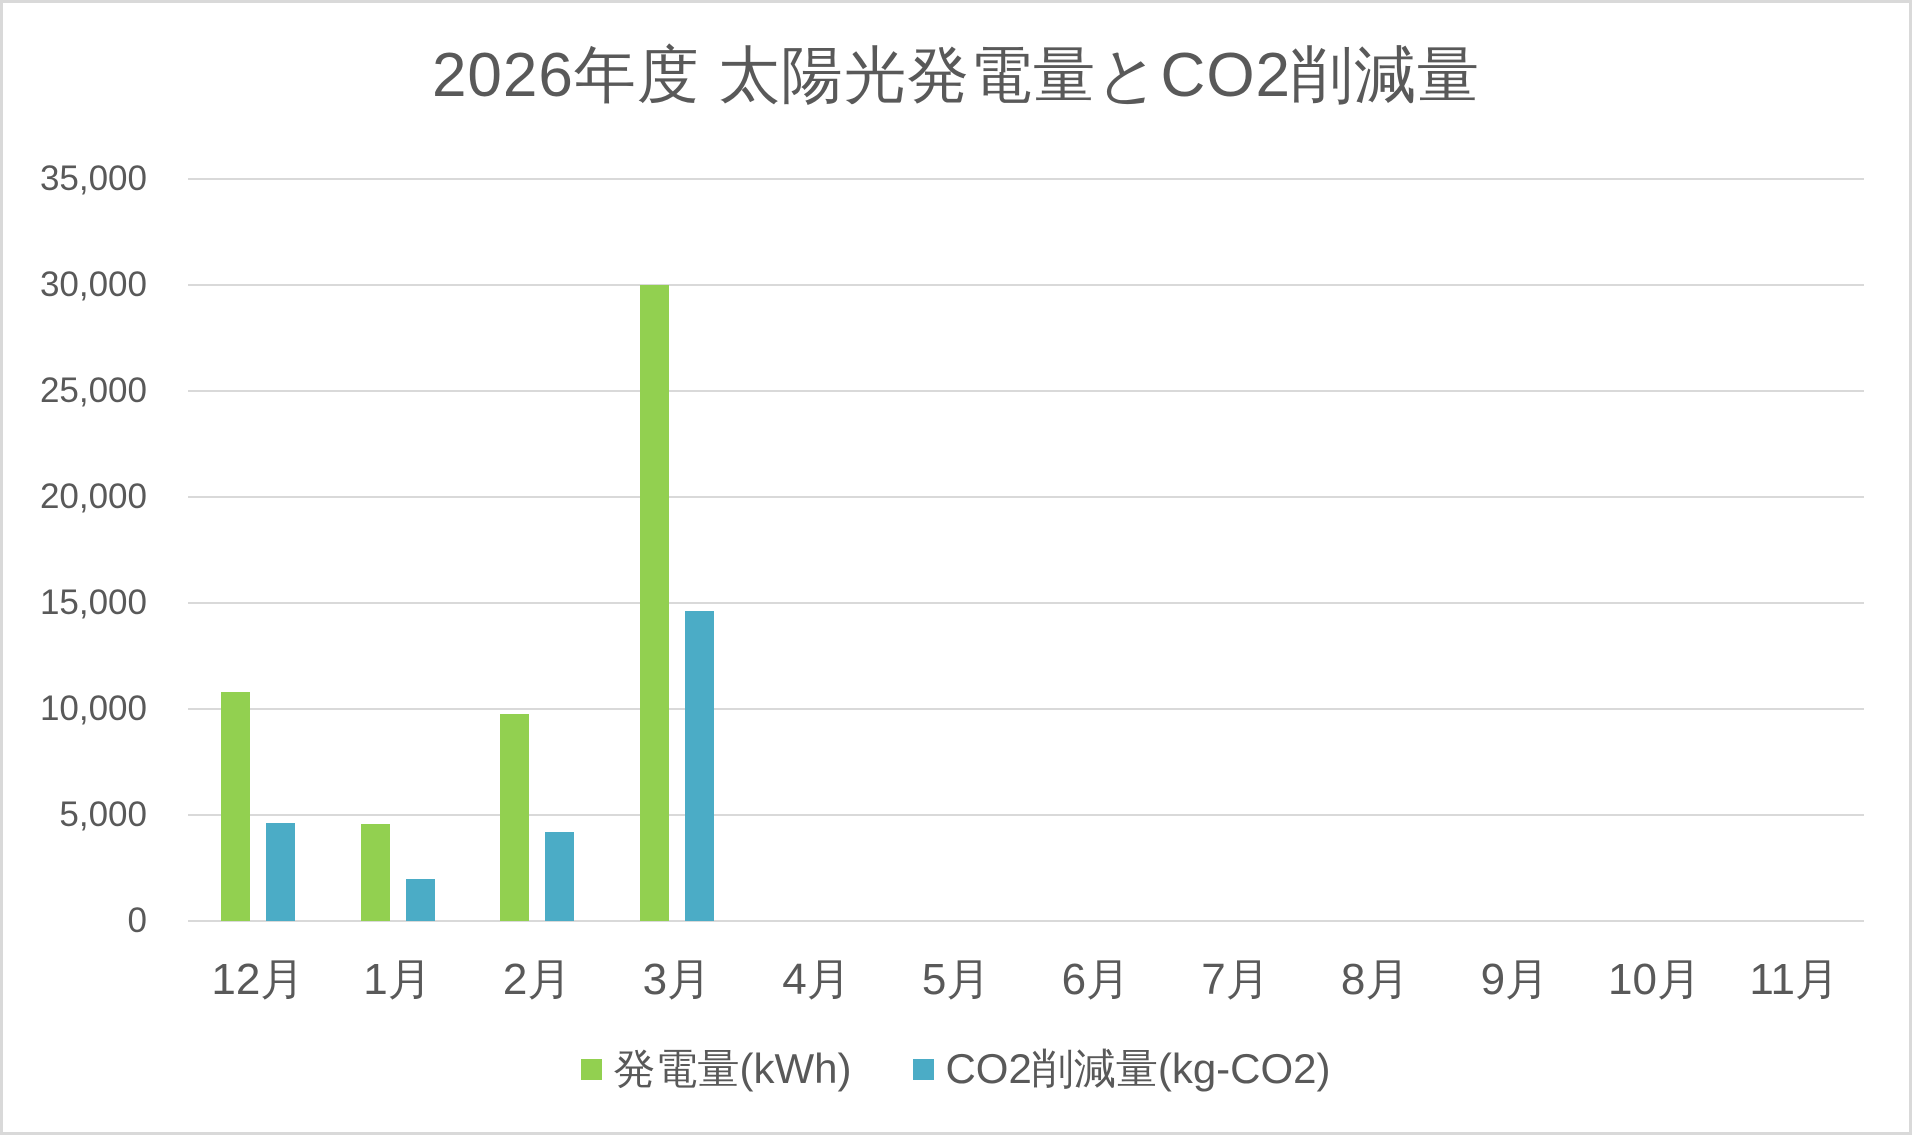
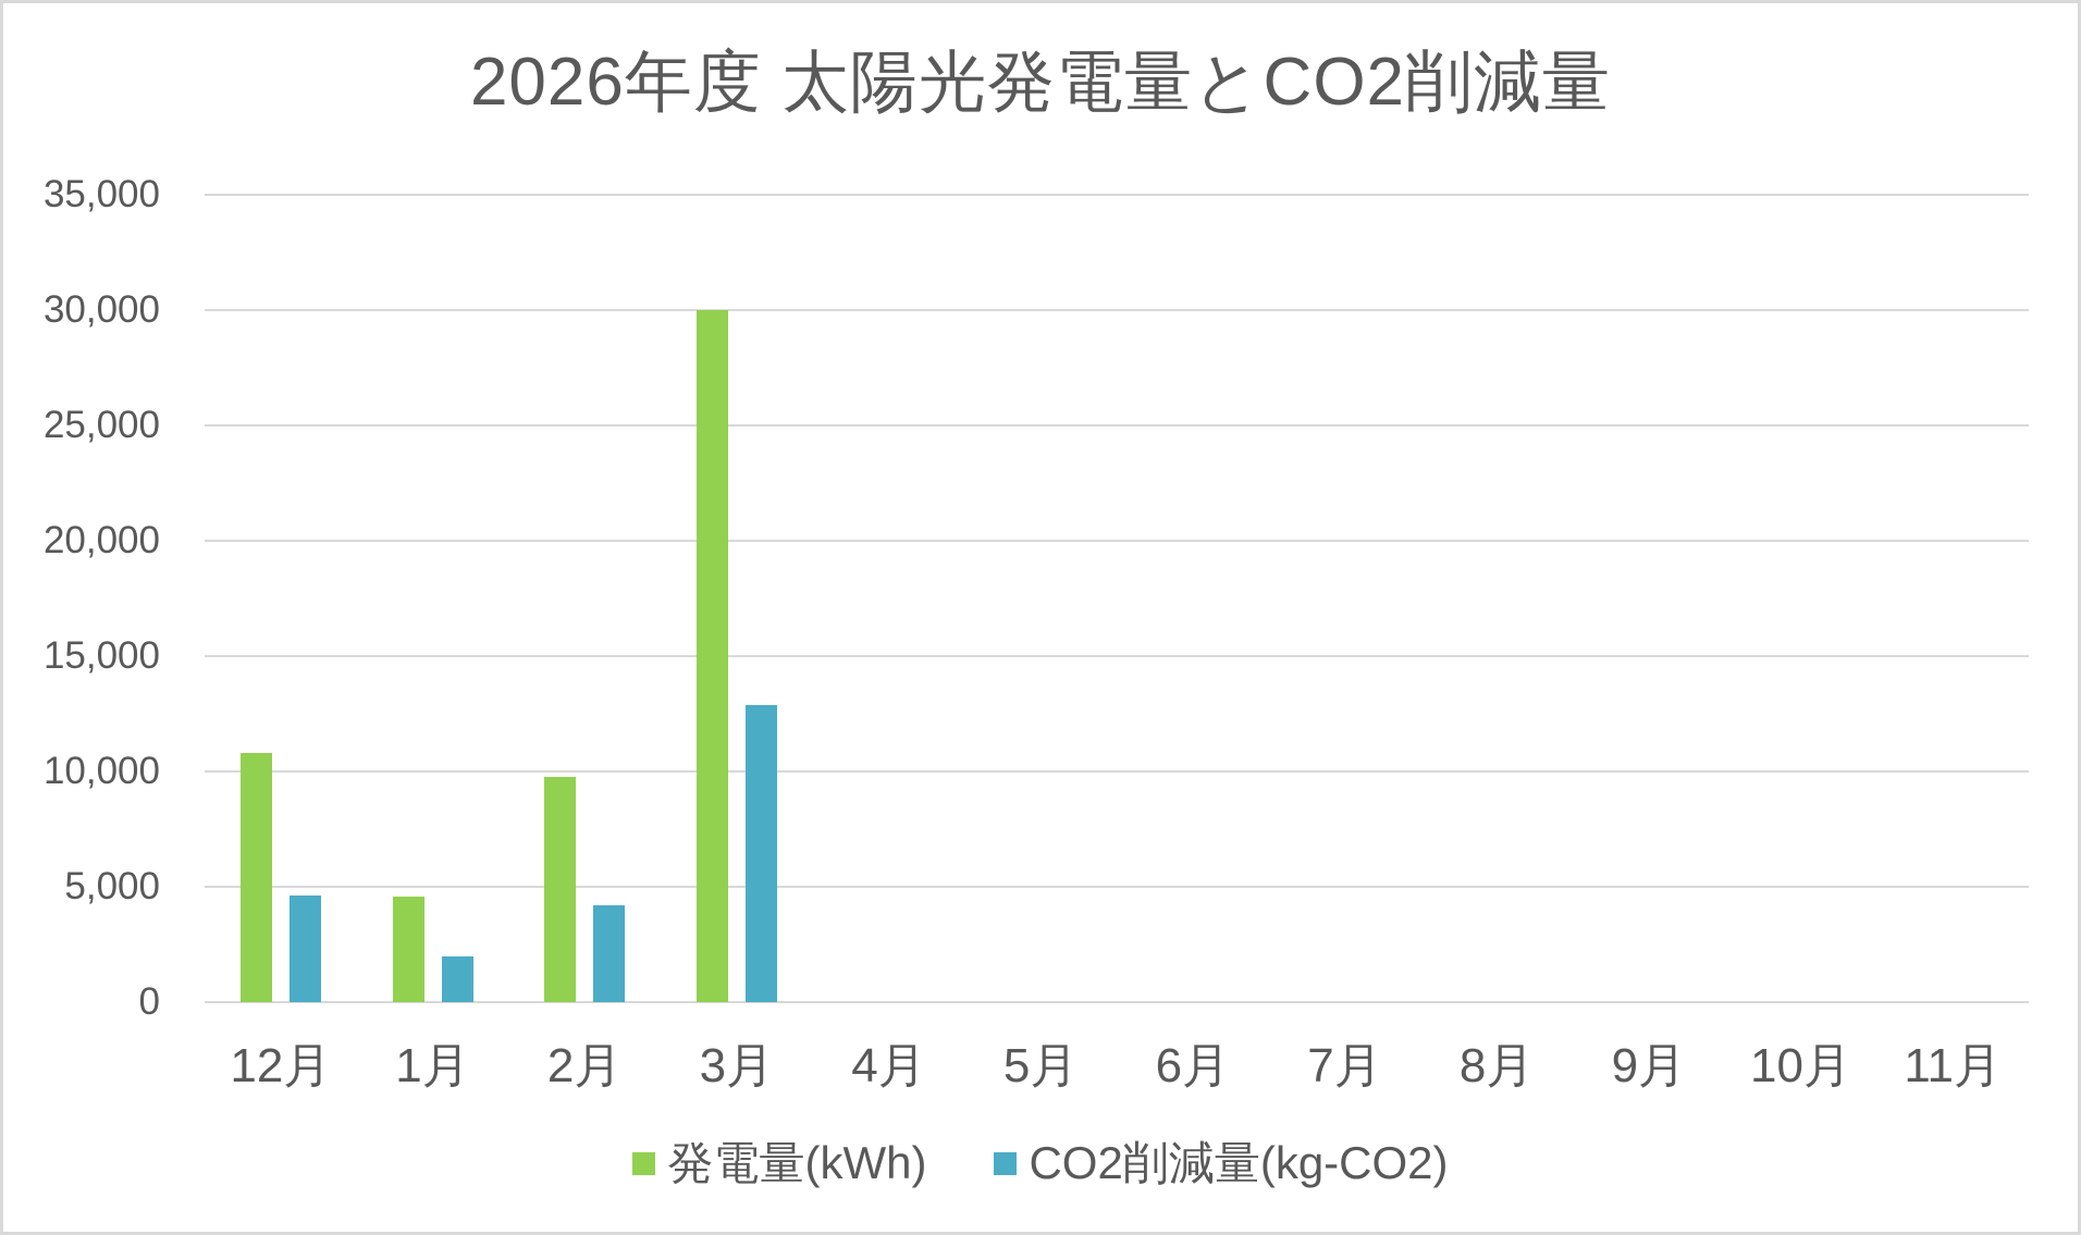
CO2削減量(kg-CO2)/3月: 14600 -> 12900
